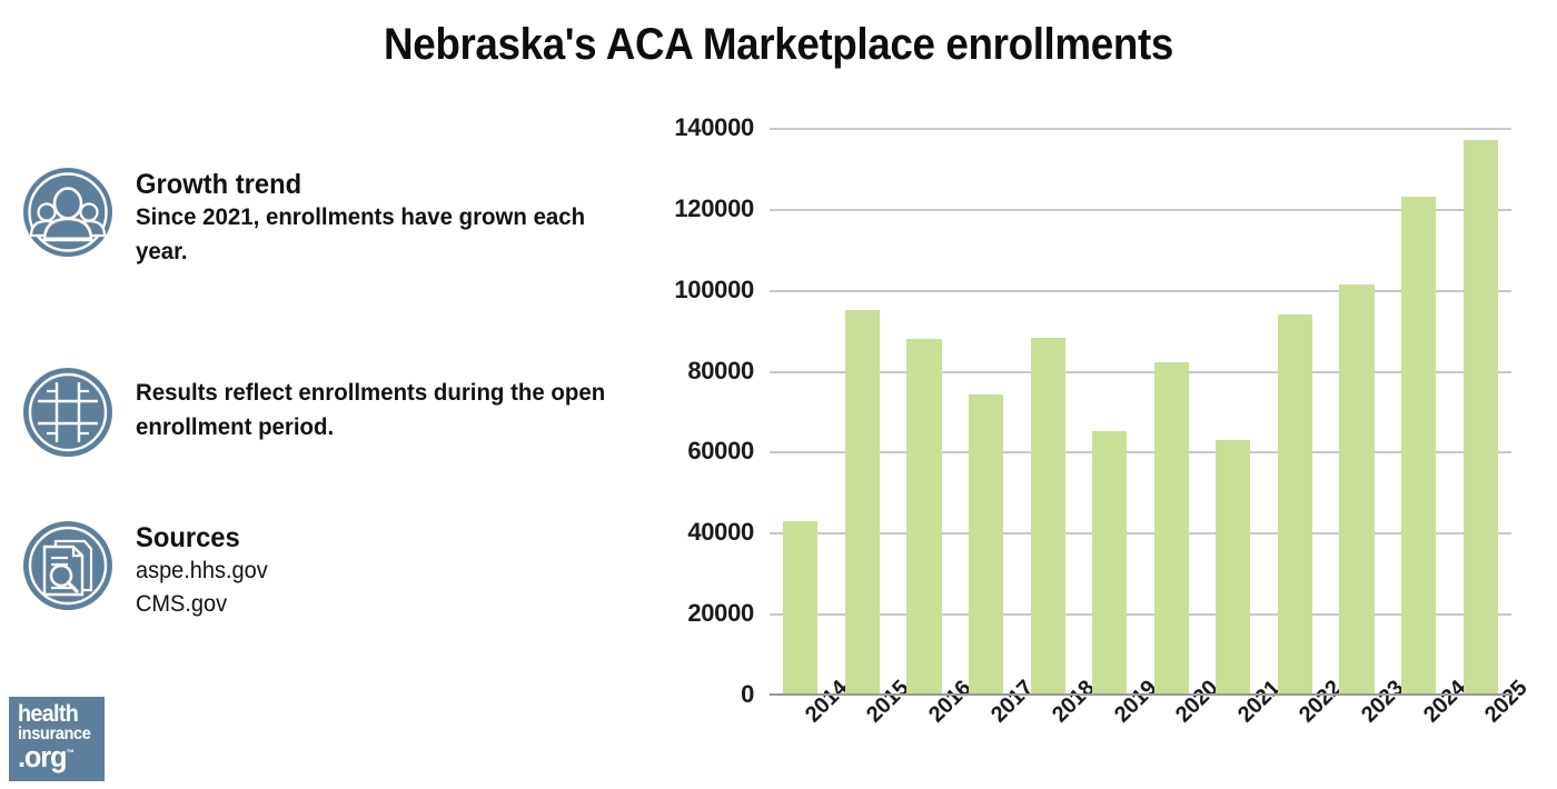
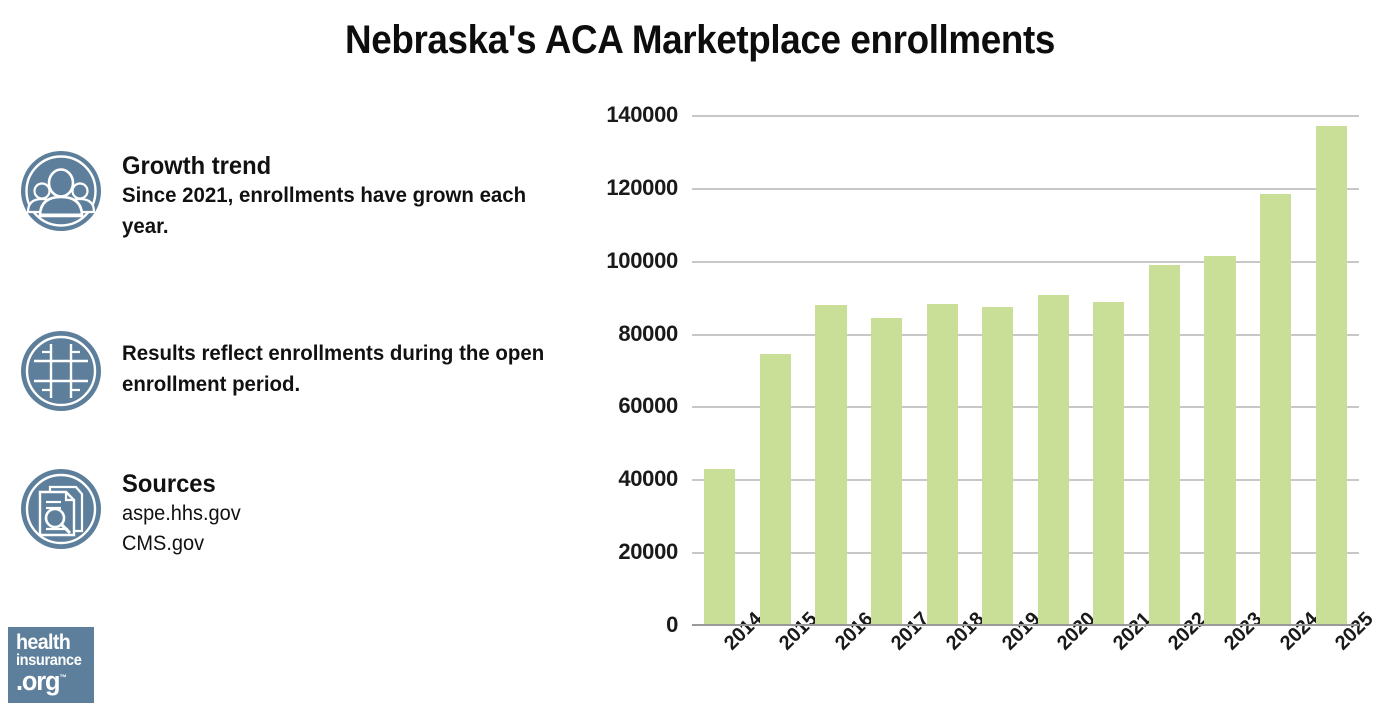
2015: 95000 -> 74000
2017: 74000 -> 84000
2019: 65000 -> 87000
2020: 82000 -> 91000
2021: 63000 -> 89000
2022: 94000 -> 99000
2024: 123000 -> 118000
